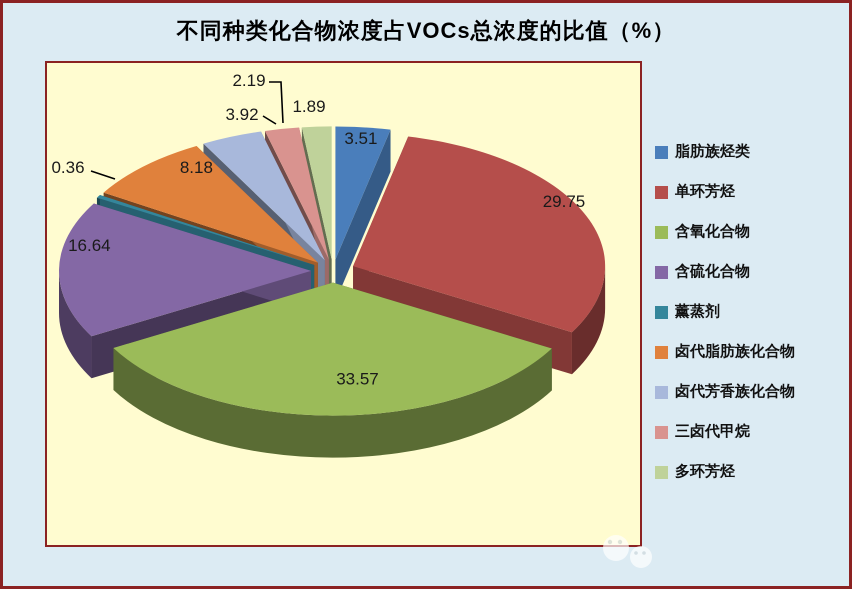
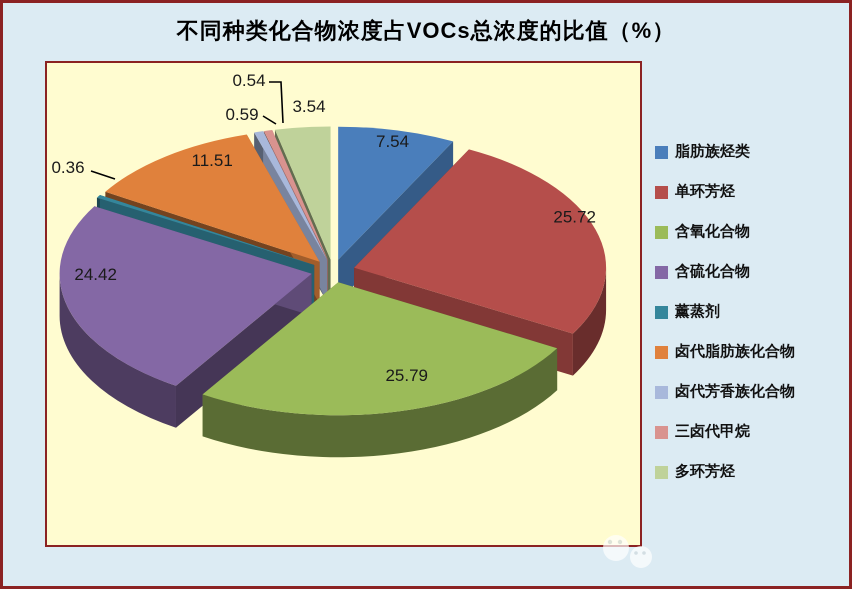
脂肪族烃类: 3.51 -> 7.54
单环芳烃: 29.75 -> 25.72
含氧化合物: 33.57 -> 25.79
含硫化合物: 16.64 -> 24.42
卤代脂肪族化合物: 8.18 -> 11.51
卤代芳香族化合物: 3.92 -> 0.59
三卤代甲烷: 2.19 -> 0.54
多环芳烃: 1.89 -> 3.54
